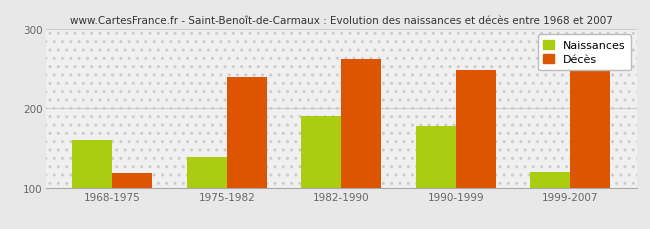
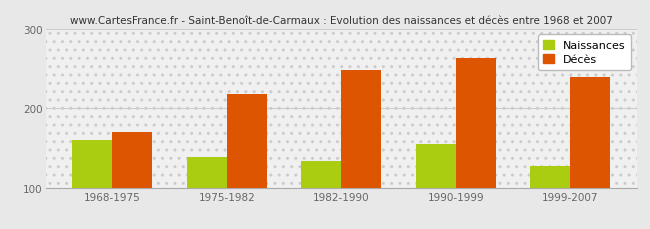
Décès/1968-1975: 118 -> 170
Décès/1975-1982: 240 -> 218
Naissances/1982-1990: 190 -> 133
Décès/1982-1990: 262 -> 248
Naissances/1990-1999: 178 -> 155
Décès/1990-1999: 248 -> 263
Naissances/1999-2007: 120 -> 127
Décès/1999-2007: 248 -> 240
